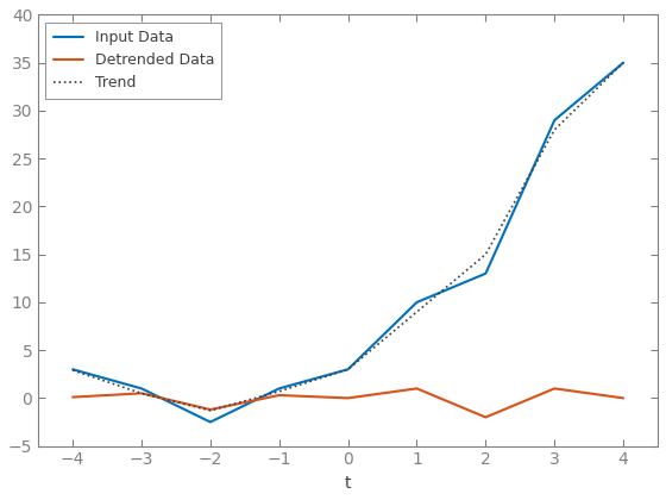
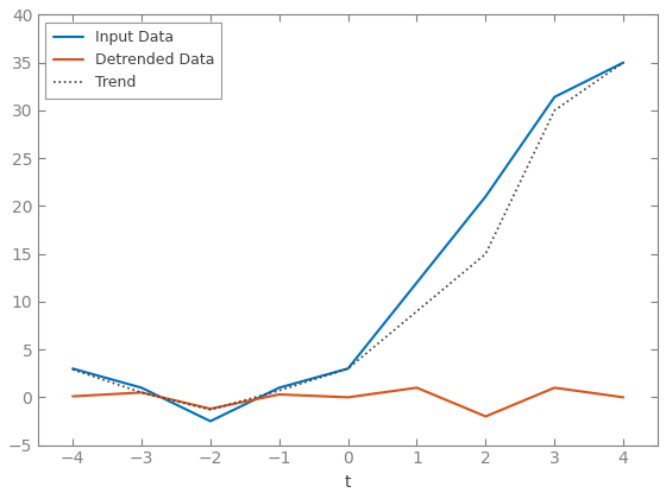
Input Data/1: 10.0 -> 12.0
Input Data/2: 13.0 -> 21.0
Input Data/3: 29.0 -> 31.4
Trend/3: 28.0 -> 30.0
